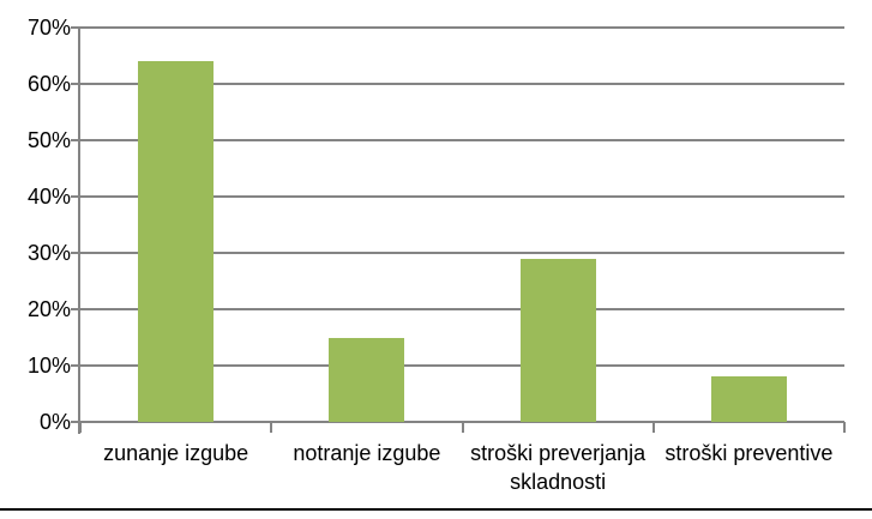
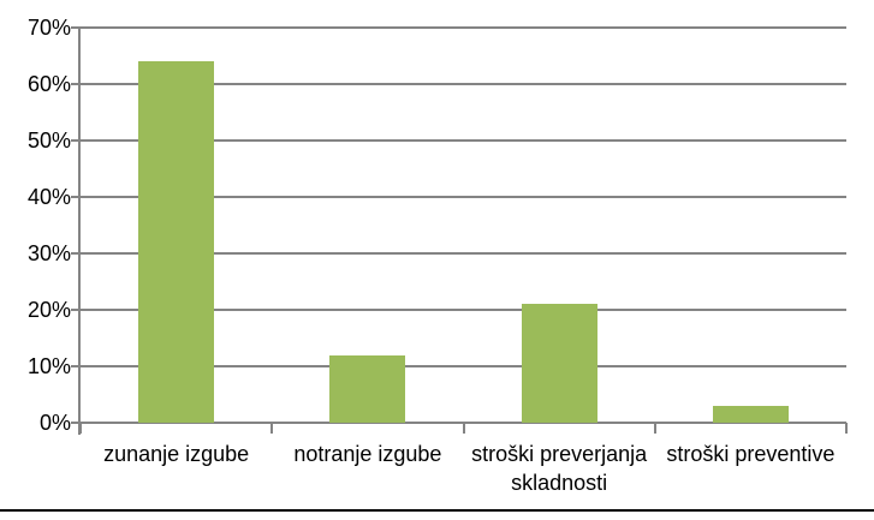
notranje izgube: 15% -> 12%
stroški preverjanja skladnosti: 29% -> 21%
stroški preventive: 8% -> 3%
